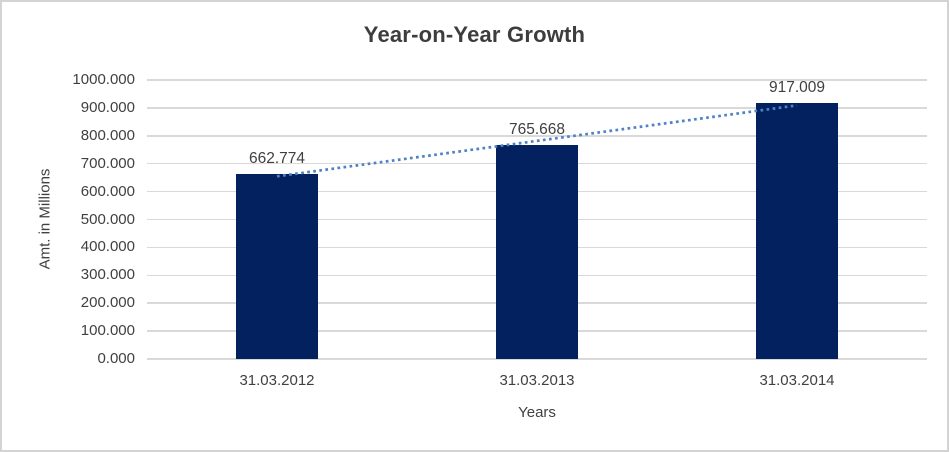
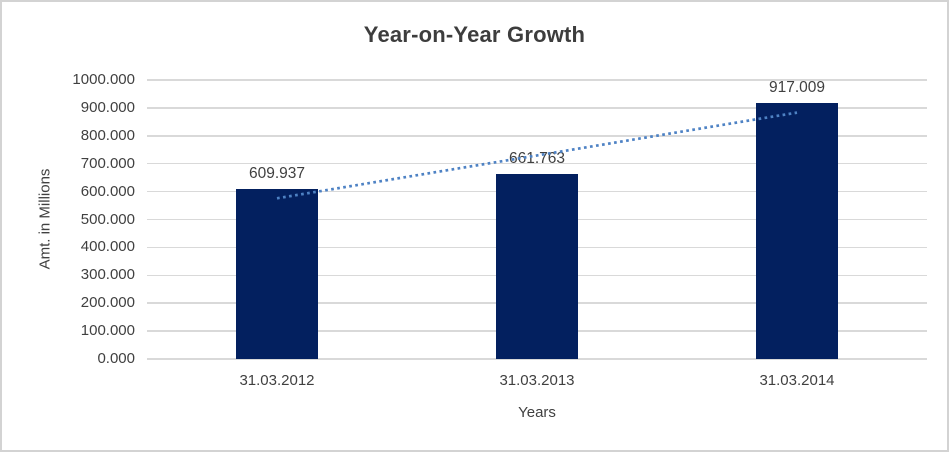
31.03.2012: 662.774 -> 609.937
31.03.2013: 765.668 -> 661.763
